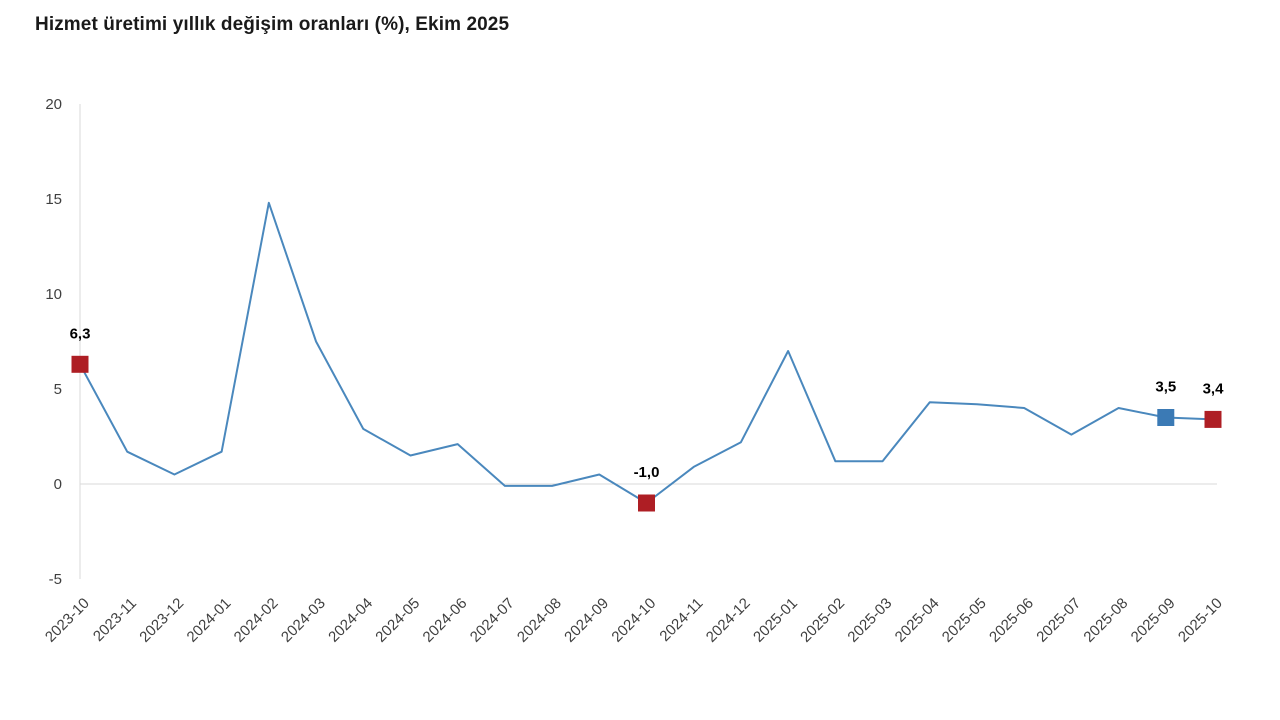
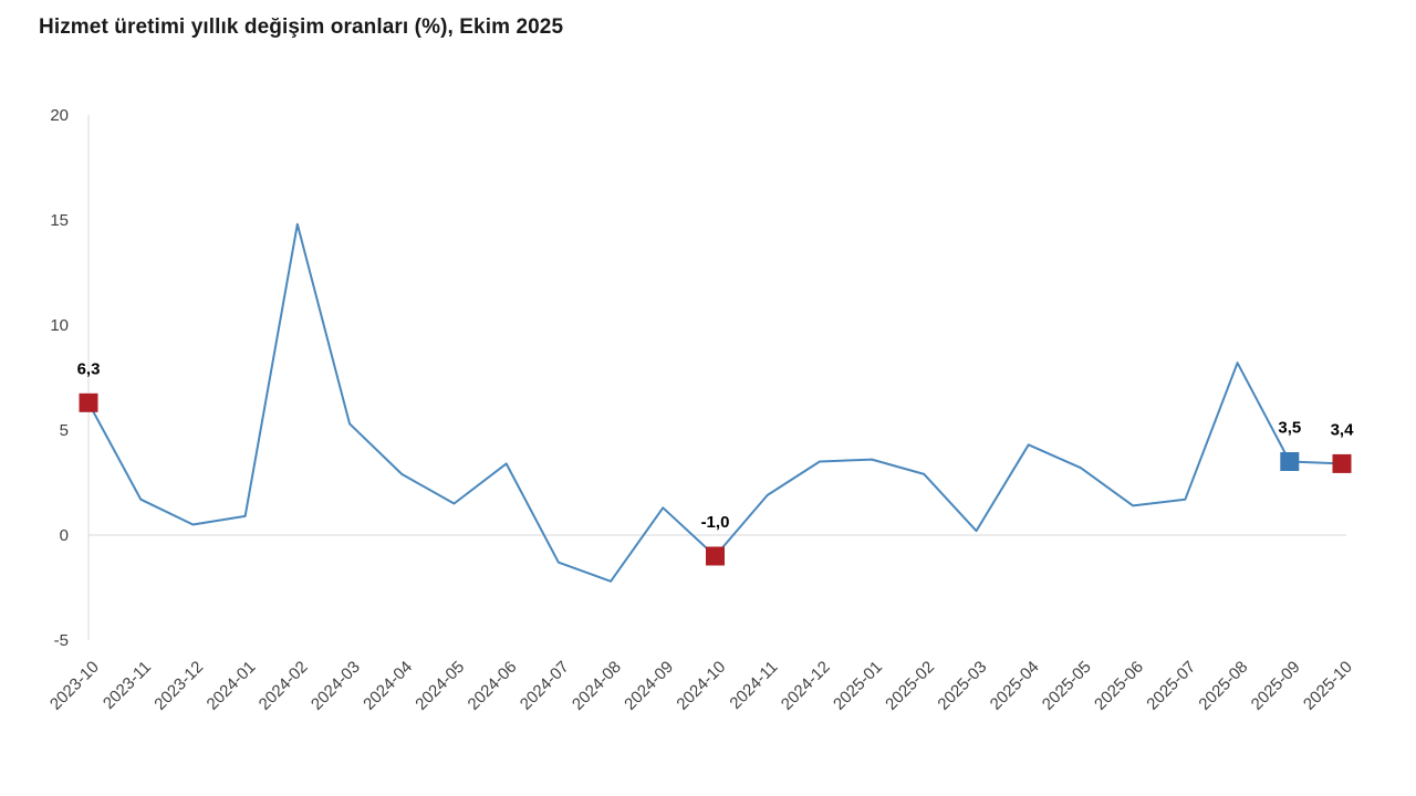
2024-01: 1.7 -> 0.9
2024-03: 7.5 -> 5.3
2024-06: 2.1 -> 3.4
2024-07: -0.1 -> -1.3
2024-08: -0.1 -> -2.2
2024-09: 0.5 -> 1.3
2024-11: 0.9 -> 1.9
2024-12: 2.2 -> 3.5
2025-01: 7.0 -> 3.6
2025-02: 1.2 -> 2.9
2025-03: 1.2 -> 0.2
2025-05: 4.2 -> 3.2
2025-06: 4.0 -> 1.4
2025-07: 2.6 -> 1.7
2025-08: 4.0 -> 8.2
